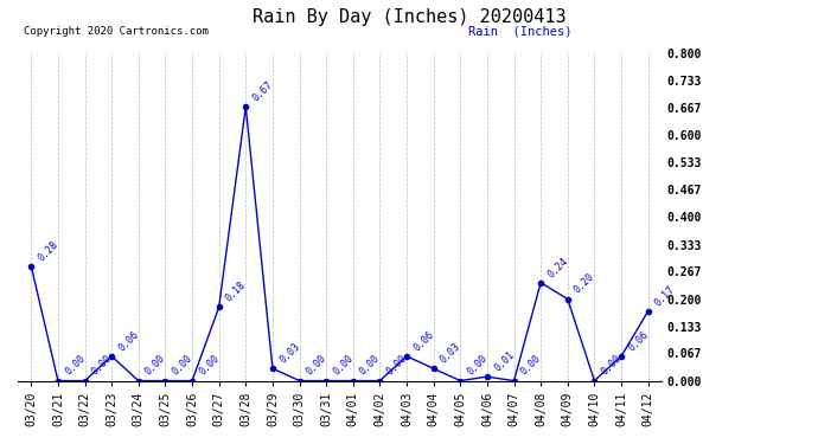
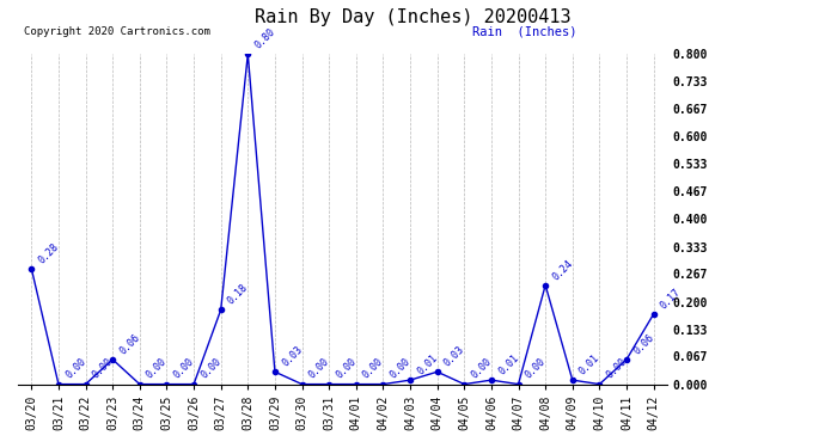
03/28: 0.67 -> 0.80
04/03: 0.06 -> 0.01
04/09: 0.20 -> 0.01
